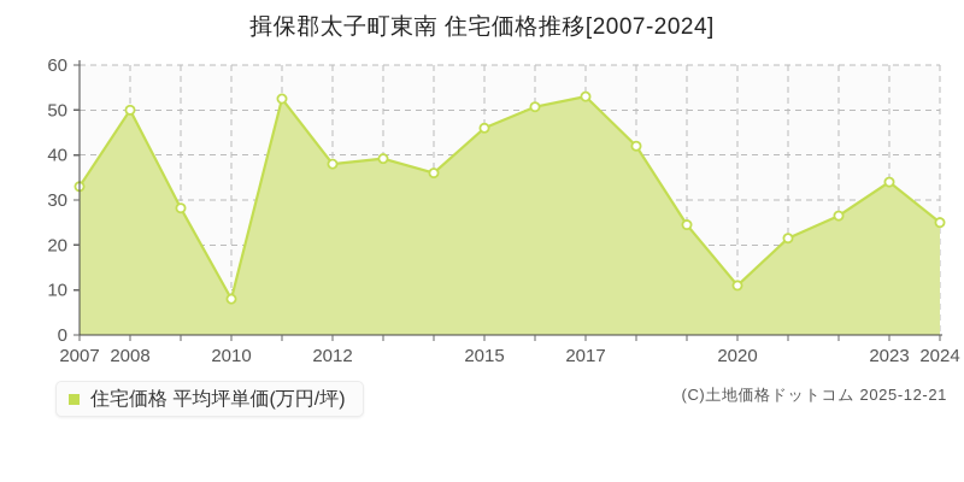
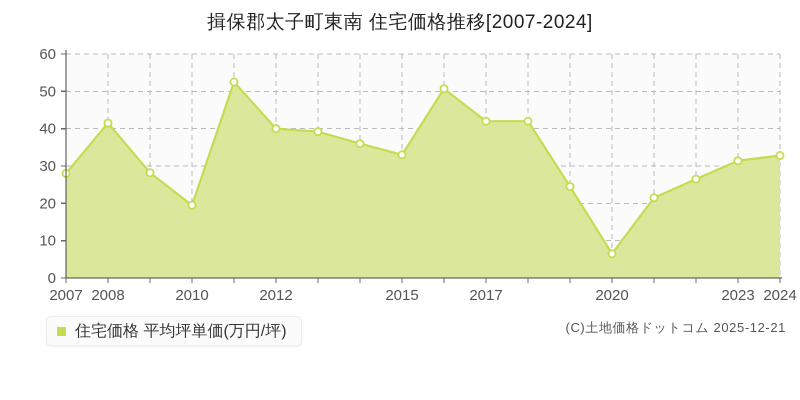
2007: 33 -> 28
2008: 50 -> 42
2010: 8 -> 20
2012: 38 -> 40
2015: 46 -> 33
2017: 53 -> 42
2020: 11 -> 6
2023: 34 -> 31
2024: 25 -> 33
